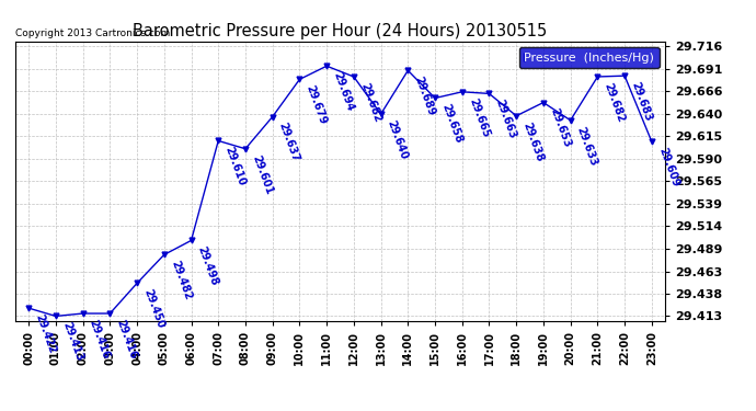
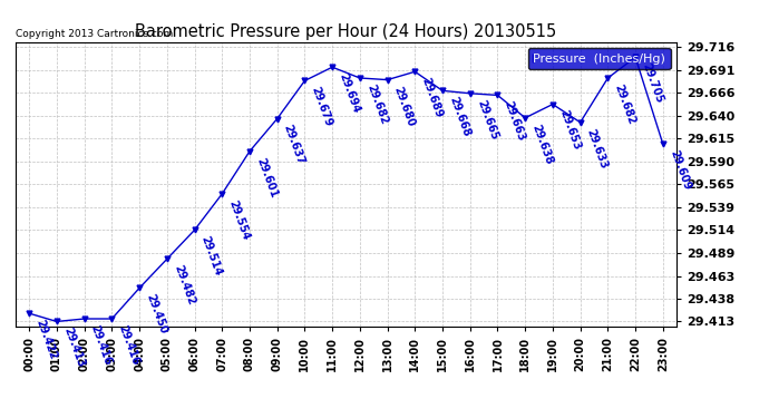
06:00: 29.498 -> 29.514
07:00: 29.610 -> 29.554
13:00: 29.640 -> 29.680
15:00: 29.658 -> 29.668
22:00: 29.683 -> 29.705
